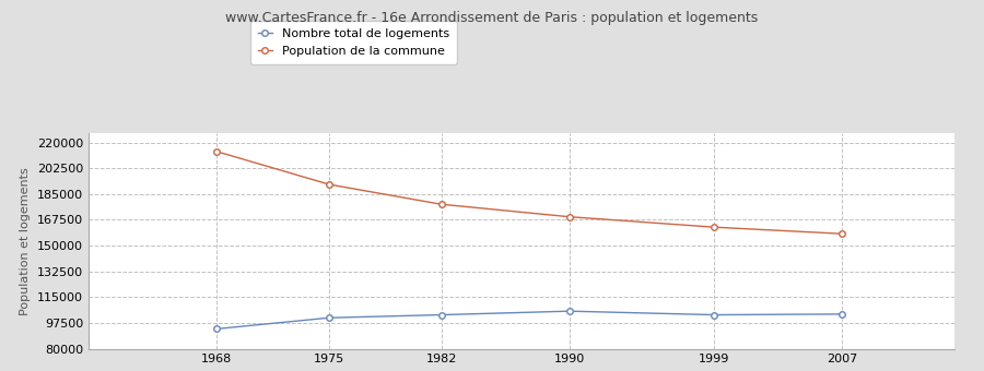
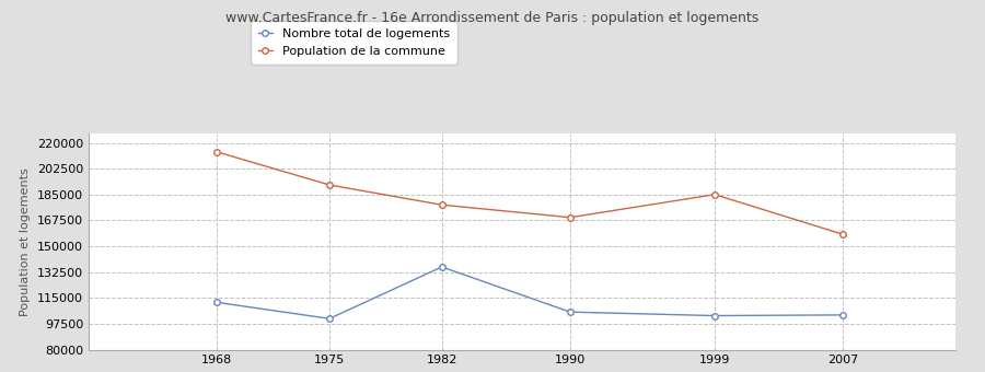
Nombre total de logements/1968: 94000 -> 112000
Nombre total de logements/1982: 103000 -> 136000
Population de la commune/1999: 162000 -> 185000
